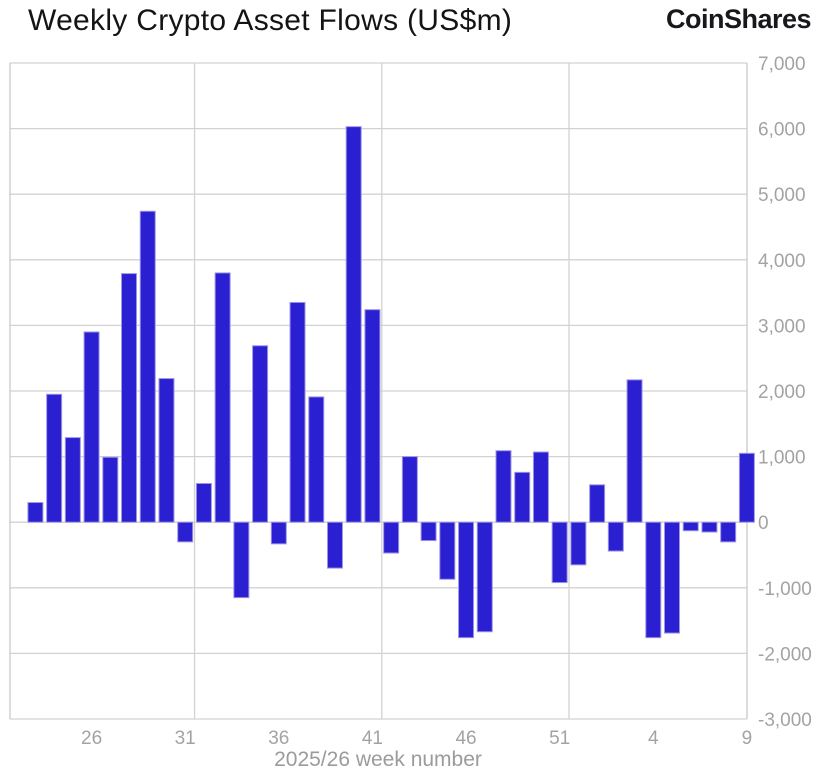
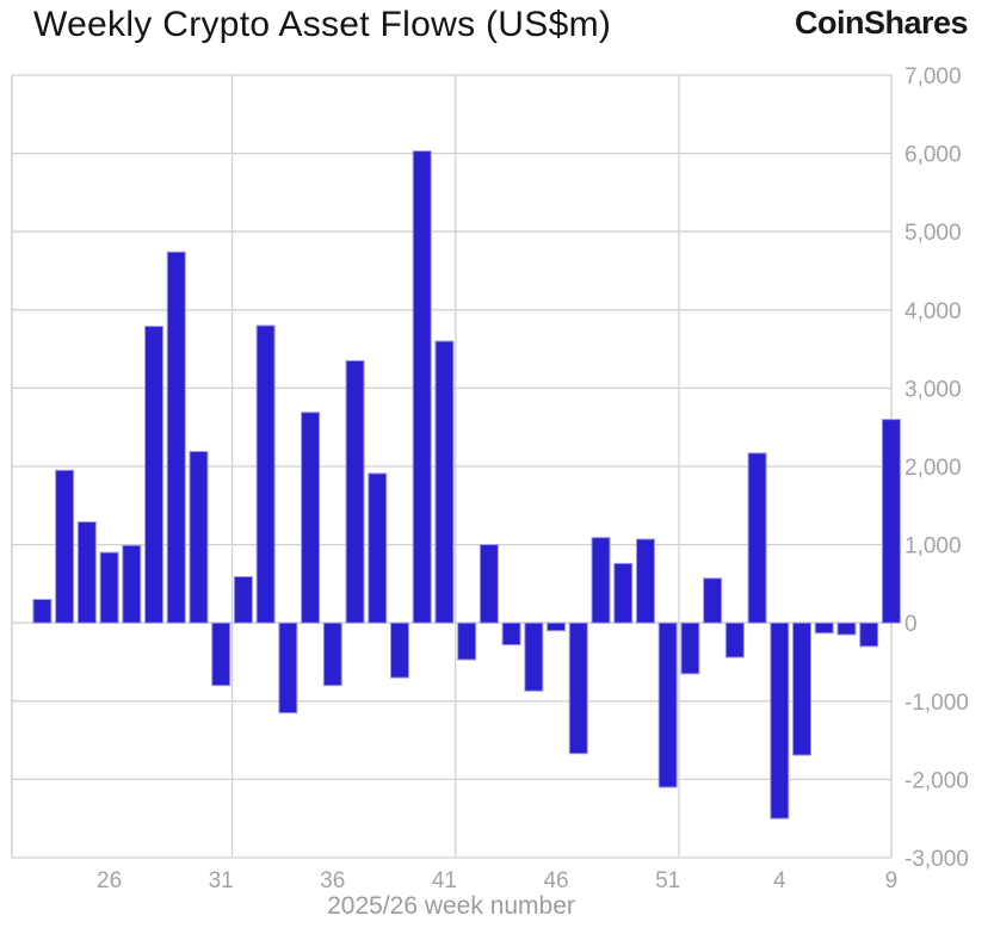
26: 2900 -> 900
31: -300 -> -800
36: -300 -> -800
41: 3200 -> 3600
46: -1800 -> -100
51: -900 -> -2100
4: -1800 -> -2500
9: 1000 -> 2600
